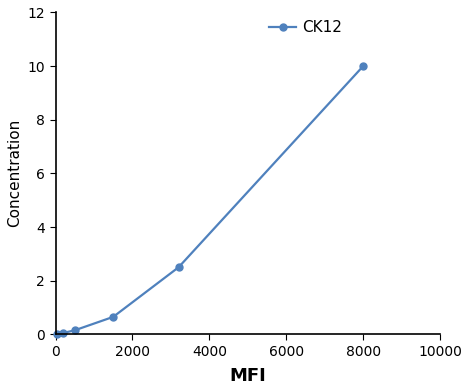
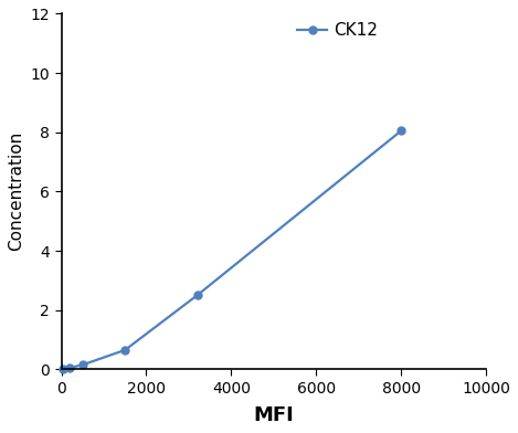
8000: 10.00 -> 8.05
